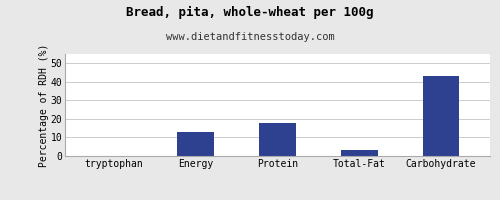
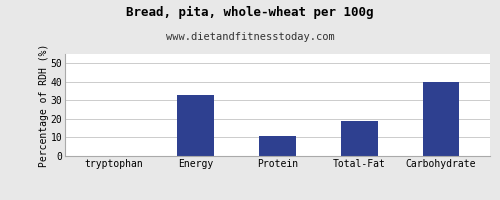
Energy: 13 -> 33
Protein: 18 -> 11
Total-Fat: 4 -> 19
Carbohydrate: 43 -> 40
